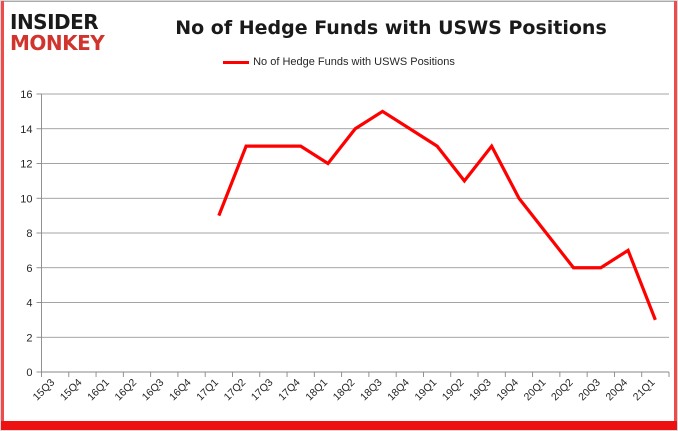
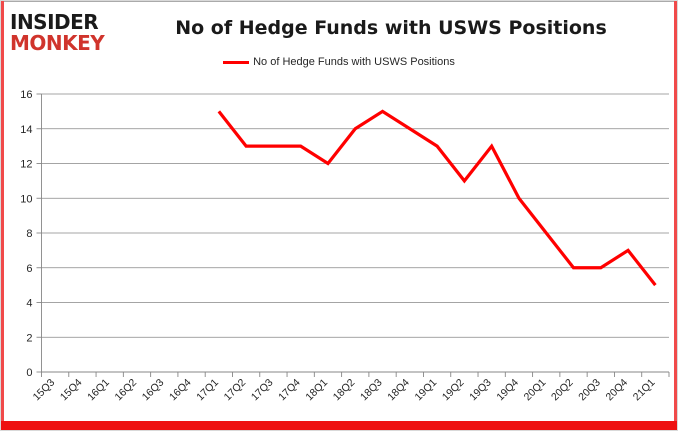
17Q1: 9 -> 15
21Q1: 3 -> 5
